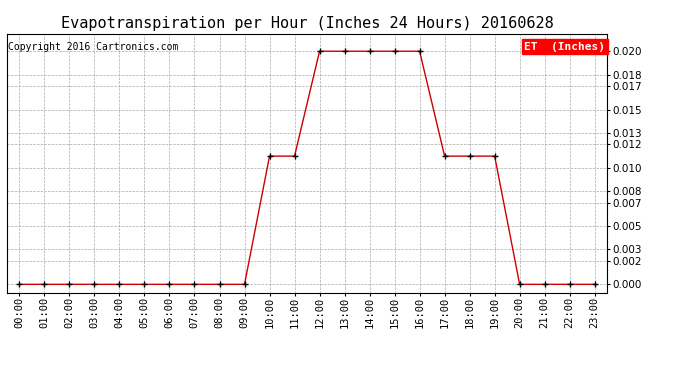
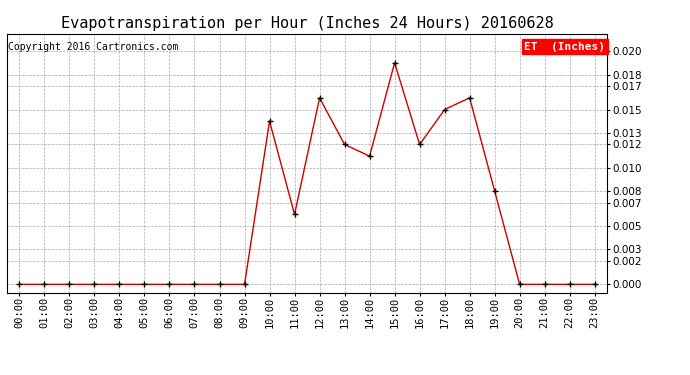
10:00: 0.011 -> 0.014
11:00: 0.011 -> 0.006
12:00: 0.020 -> 0.016
13:00: 0.020 -> 0.012
14:00: 0.020 -> 0.011
15:00: 0.020 -> 0.019
16:00: 0.020 -> 0.012
17:00: 0.011 -> 0.015
18:00: 0.011 -> 0.016
19:00: 0.011 -> 0.008
